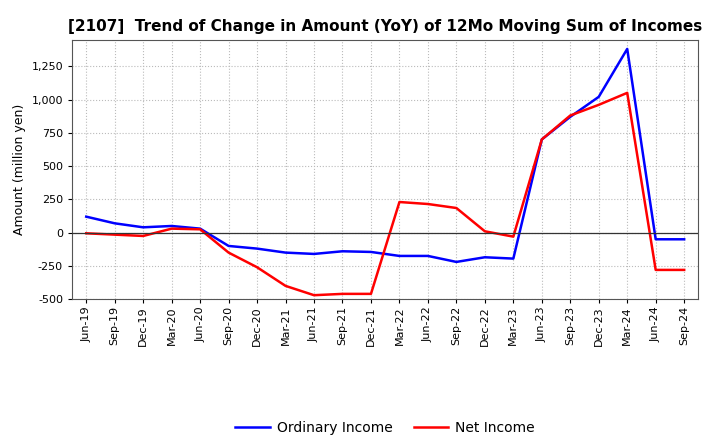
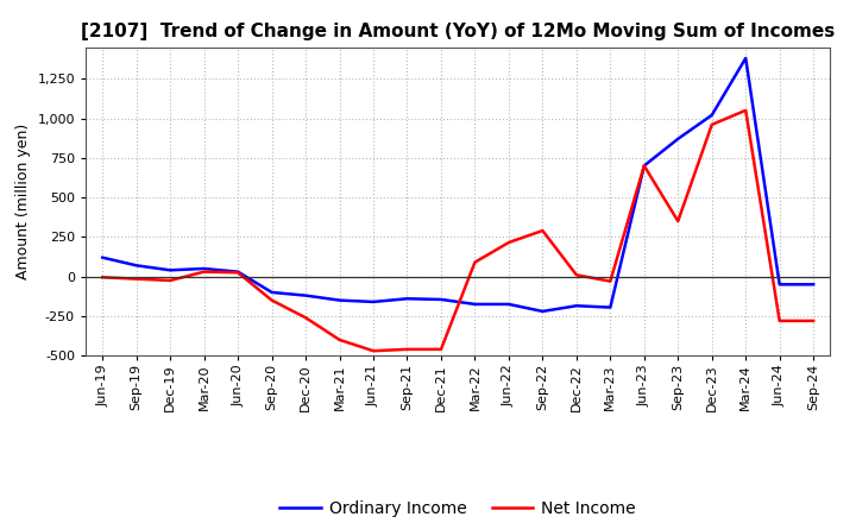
Net Income/Mar-22: 230 -> 90
Net Income/Sep-22: 180 -> 290
Net Income/Sep-23: 880 -> 350
